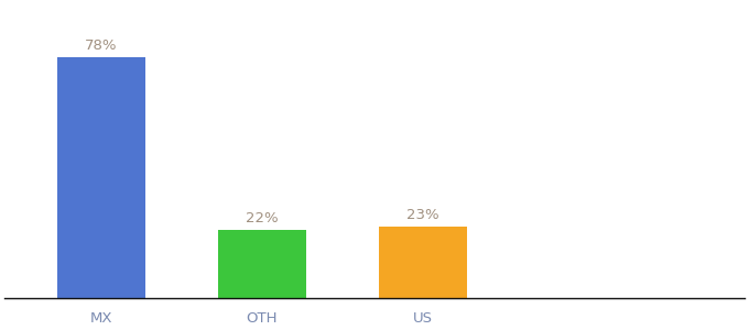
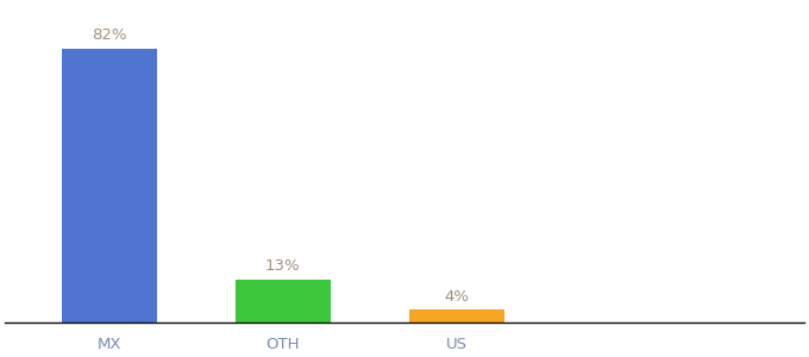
MX: 78% -> 82%
OTH: 22% -> 13%
US: 23% -> 4%
